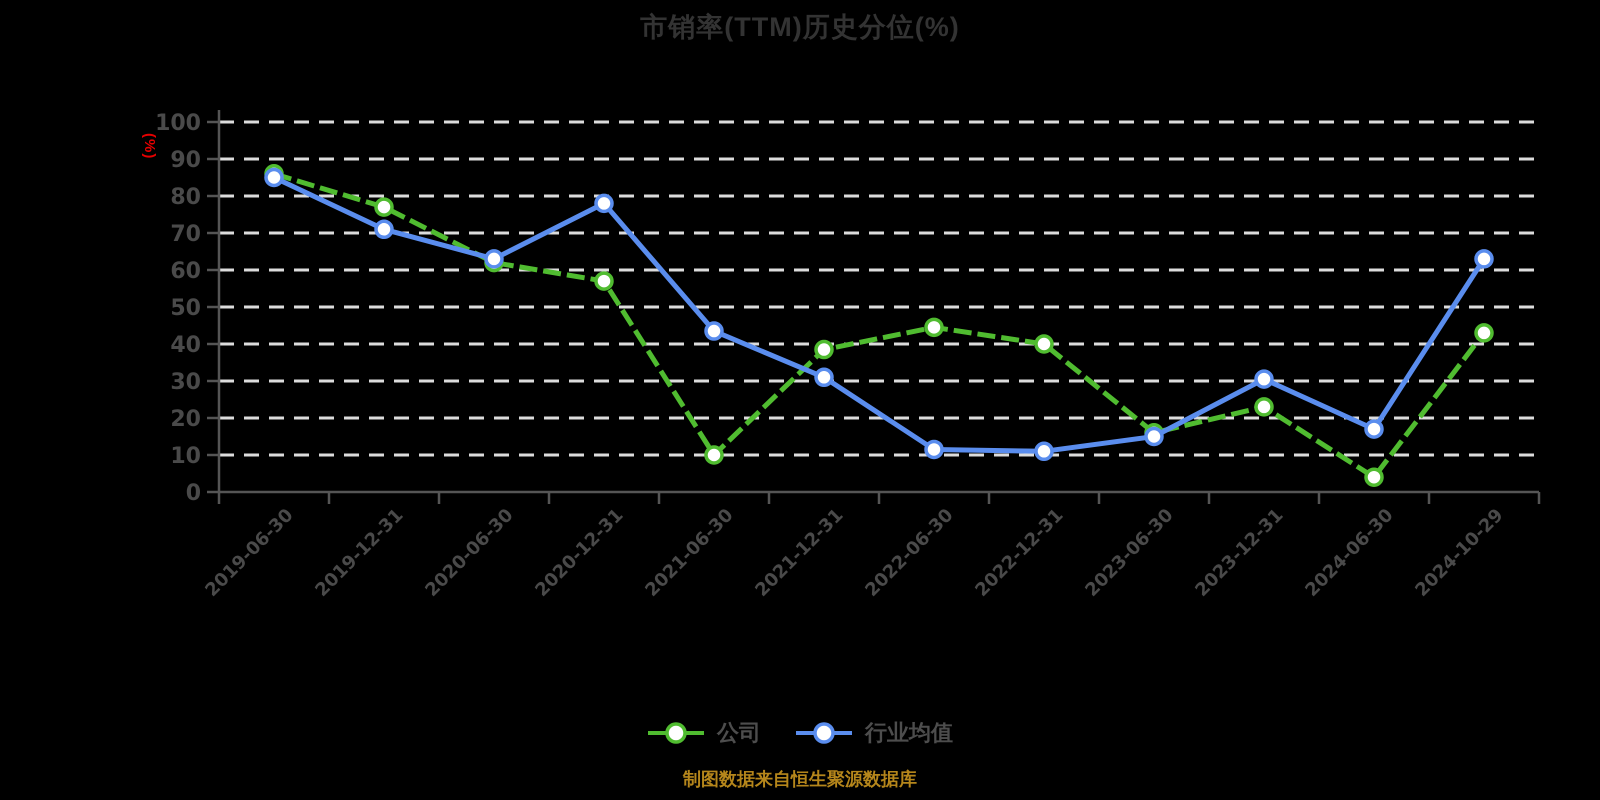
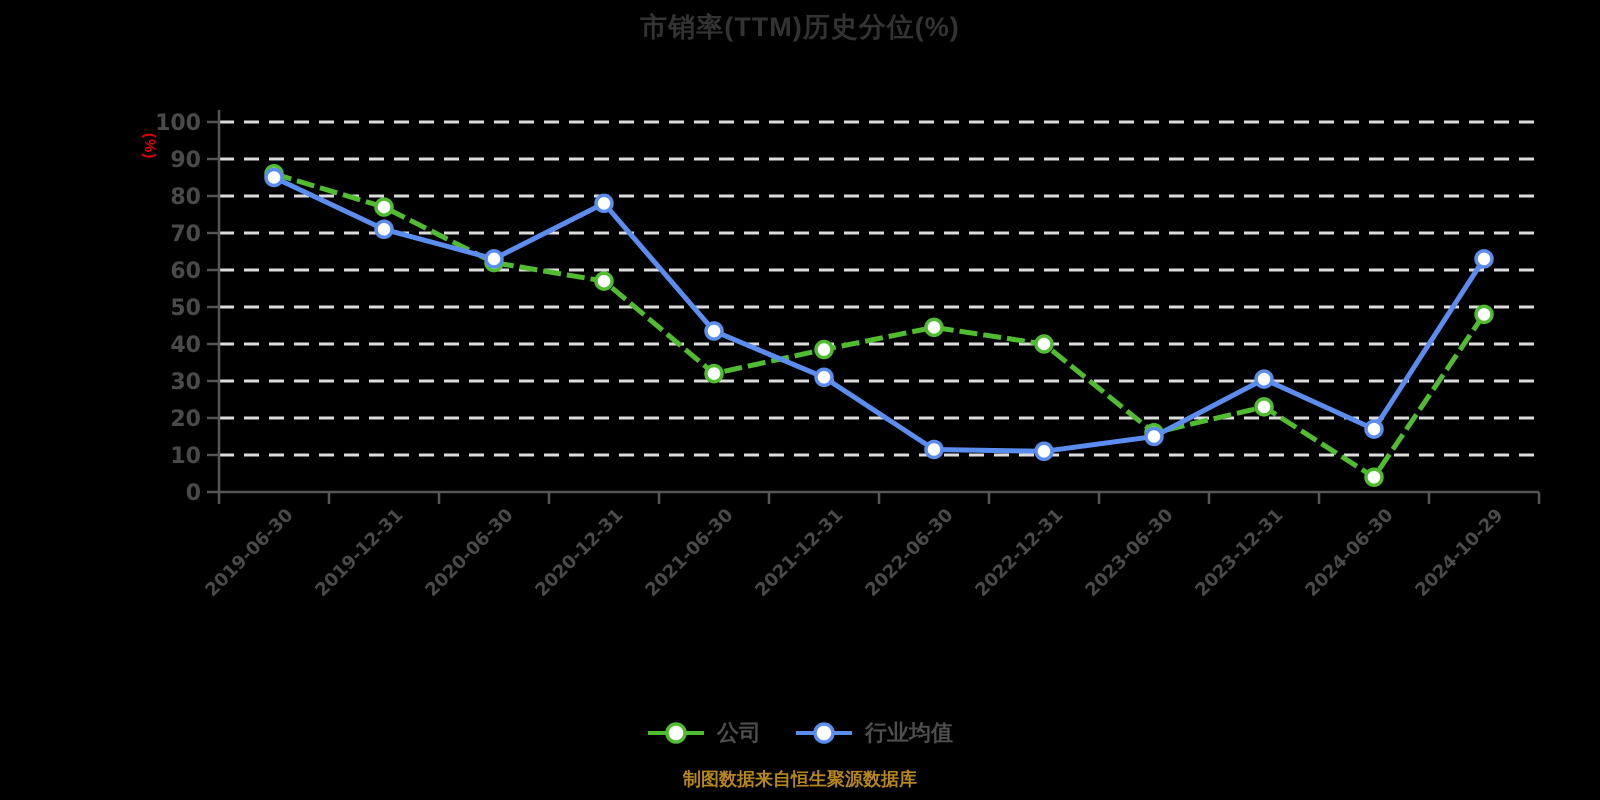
公司/2021-06-30: 10 -> 32
公司/2024-10-29: 43 -> 48
